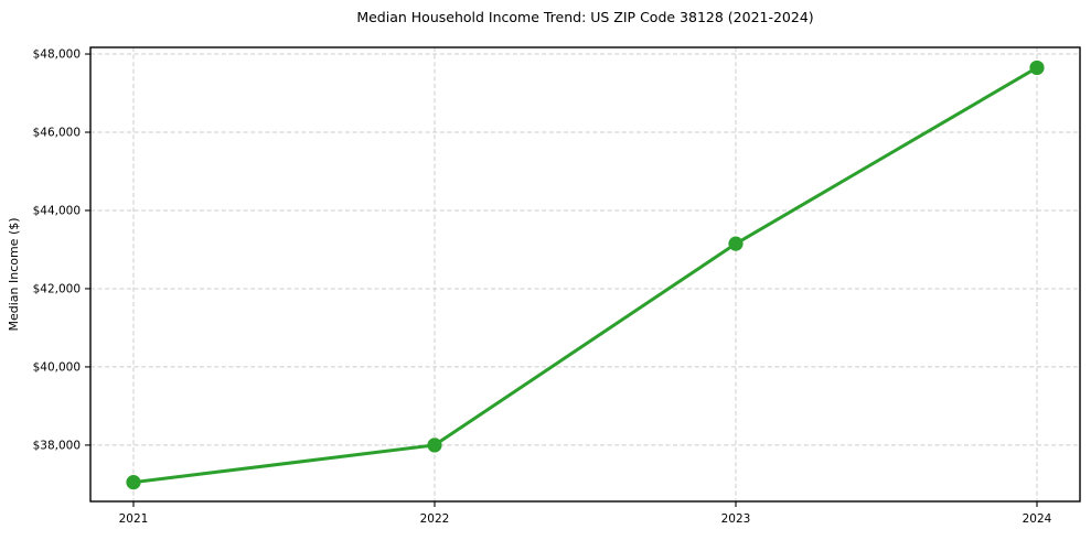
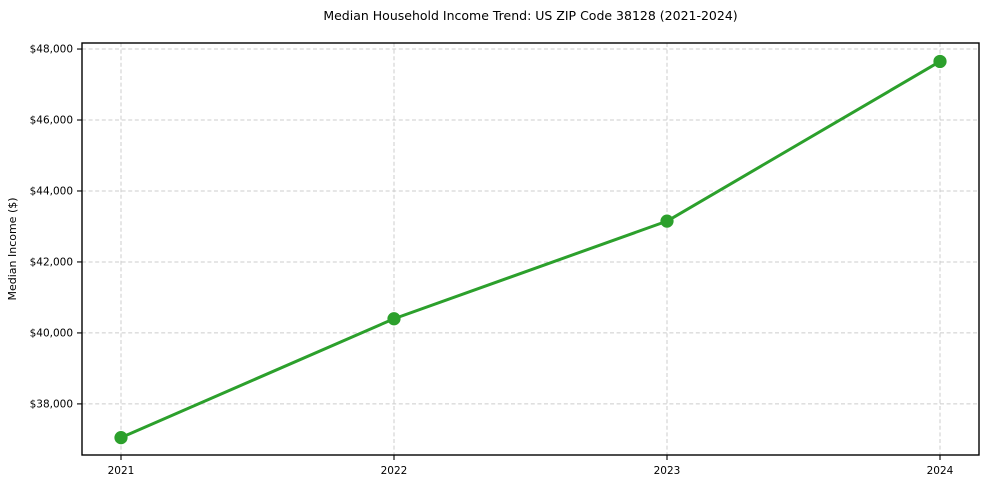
2022: $38000 -> $40400
